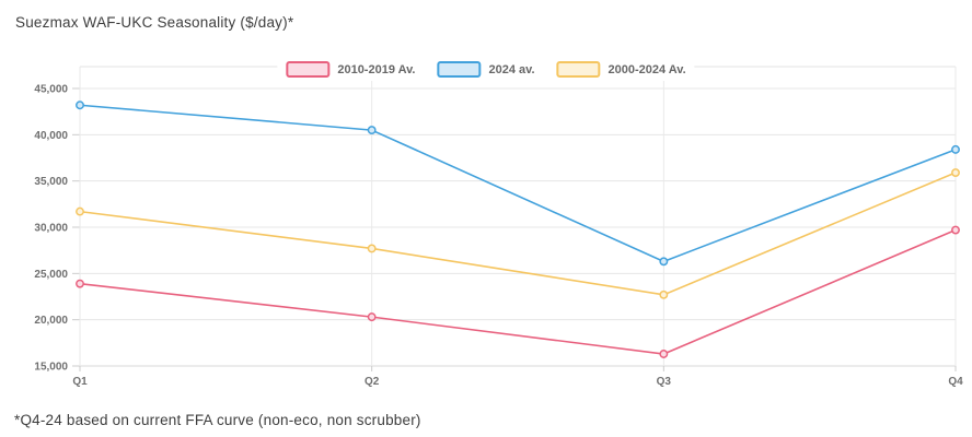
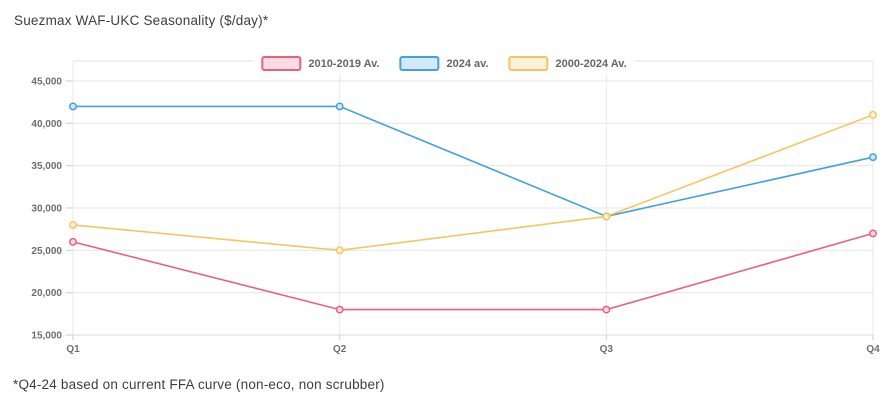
2010-2019 Av./Q1: 24000 -> 26000
2024 av./Q1: 43000 -> 42000
2000-2024 Av./Q1: 32000 -> 28000
2010-2019 Av./Q2: 20000 -> 18000
2024 av./Q2: 40000 -> 42000
2000-2024 Av./Q2: 28000 -> 25000
2010-2019 Av./Q3: 16000 -> 18000
2024 av./Q3: 26000 -> 29000
2000-2024 Av./Q3: 23000 -> 29000
2010-2019 Av./Q4: 30000 -> 27000
2024 av./Q4: 38000 -> 36000
2000-2024 Av./Q4: 36000 -> 41000
